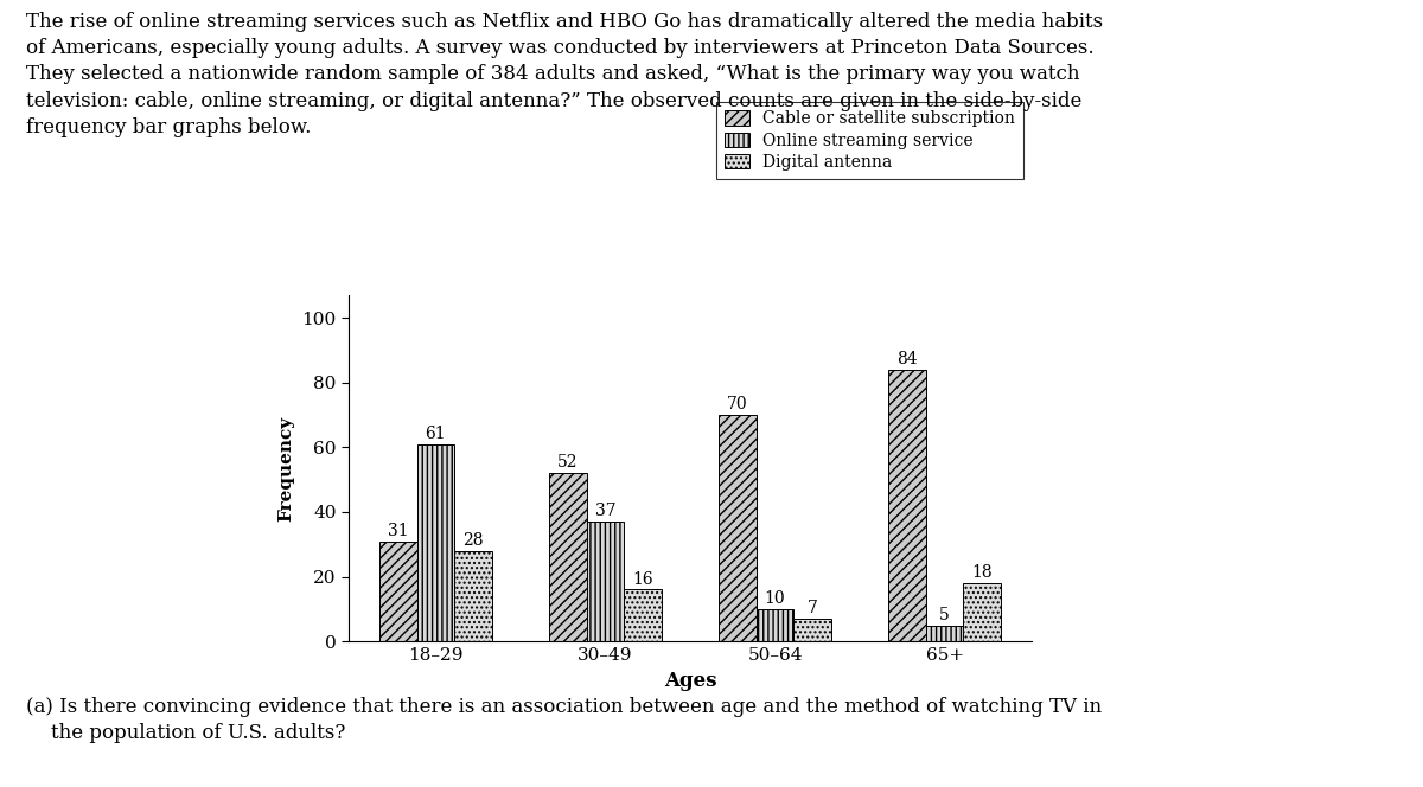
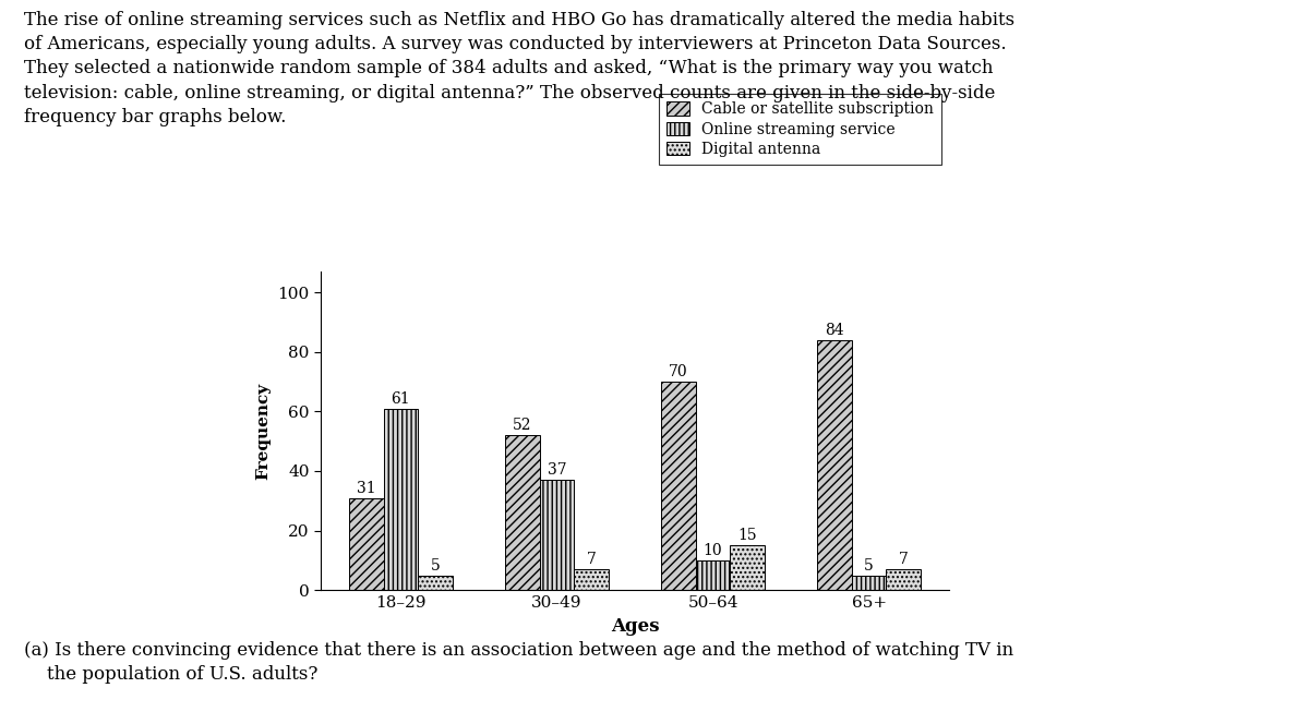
Digital antenna/18–29: 28 -> 5
Digital antenna/30–49: 16 -> 7
Digital antenna/50–64: 7 -> 15
Digital antenna/65+: 18 -> 7
